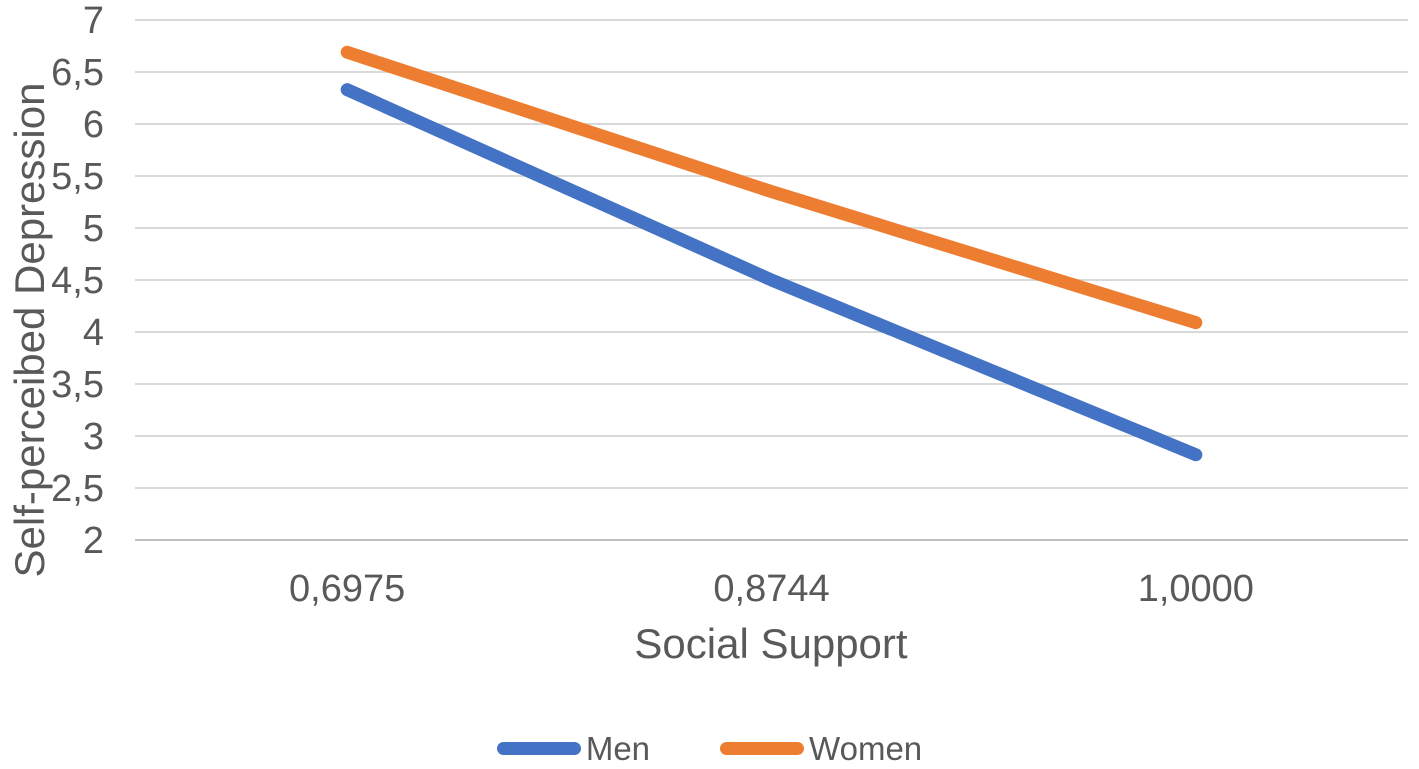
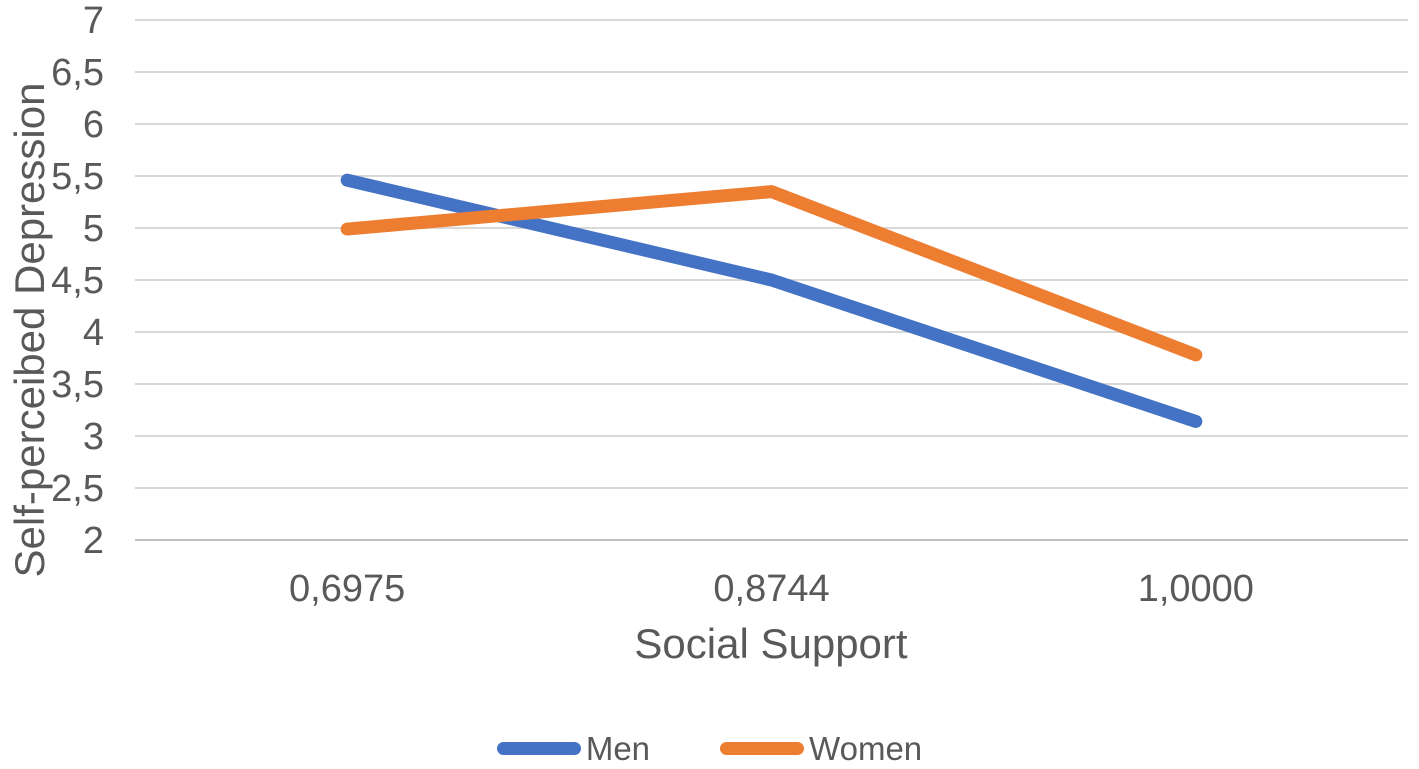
Men/0,6975: 6.33 -> 5.46
Women/0,6975: 6.69 -> 4.99
Men/1,0000: 2.82 -> 3.14
Women/1,0000: 4.09 -> 3.78
